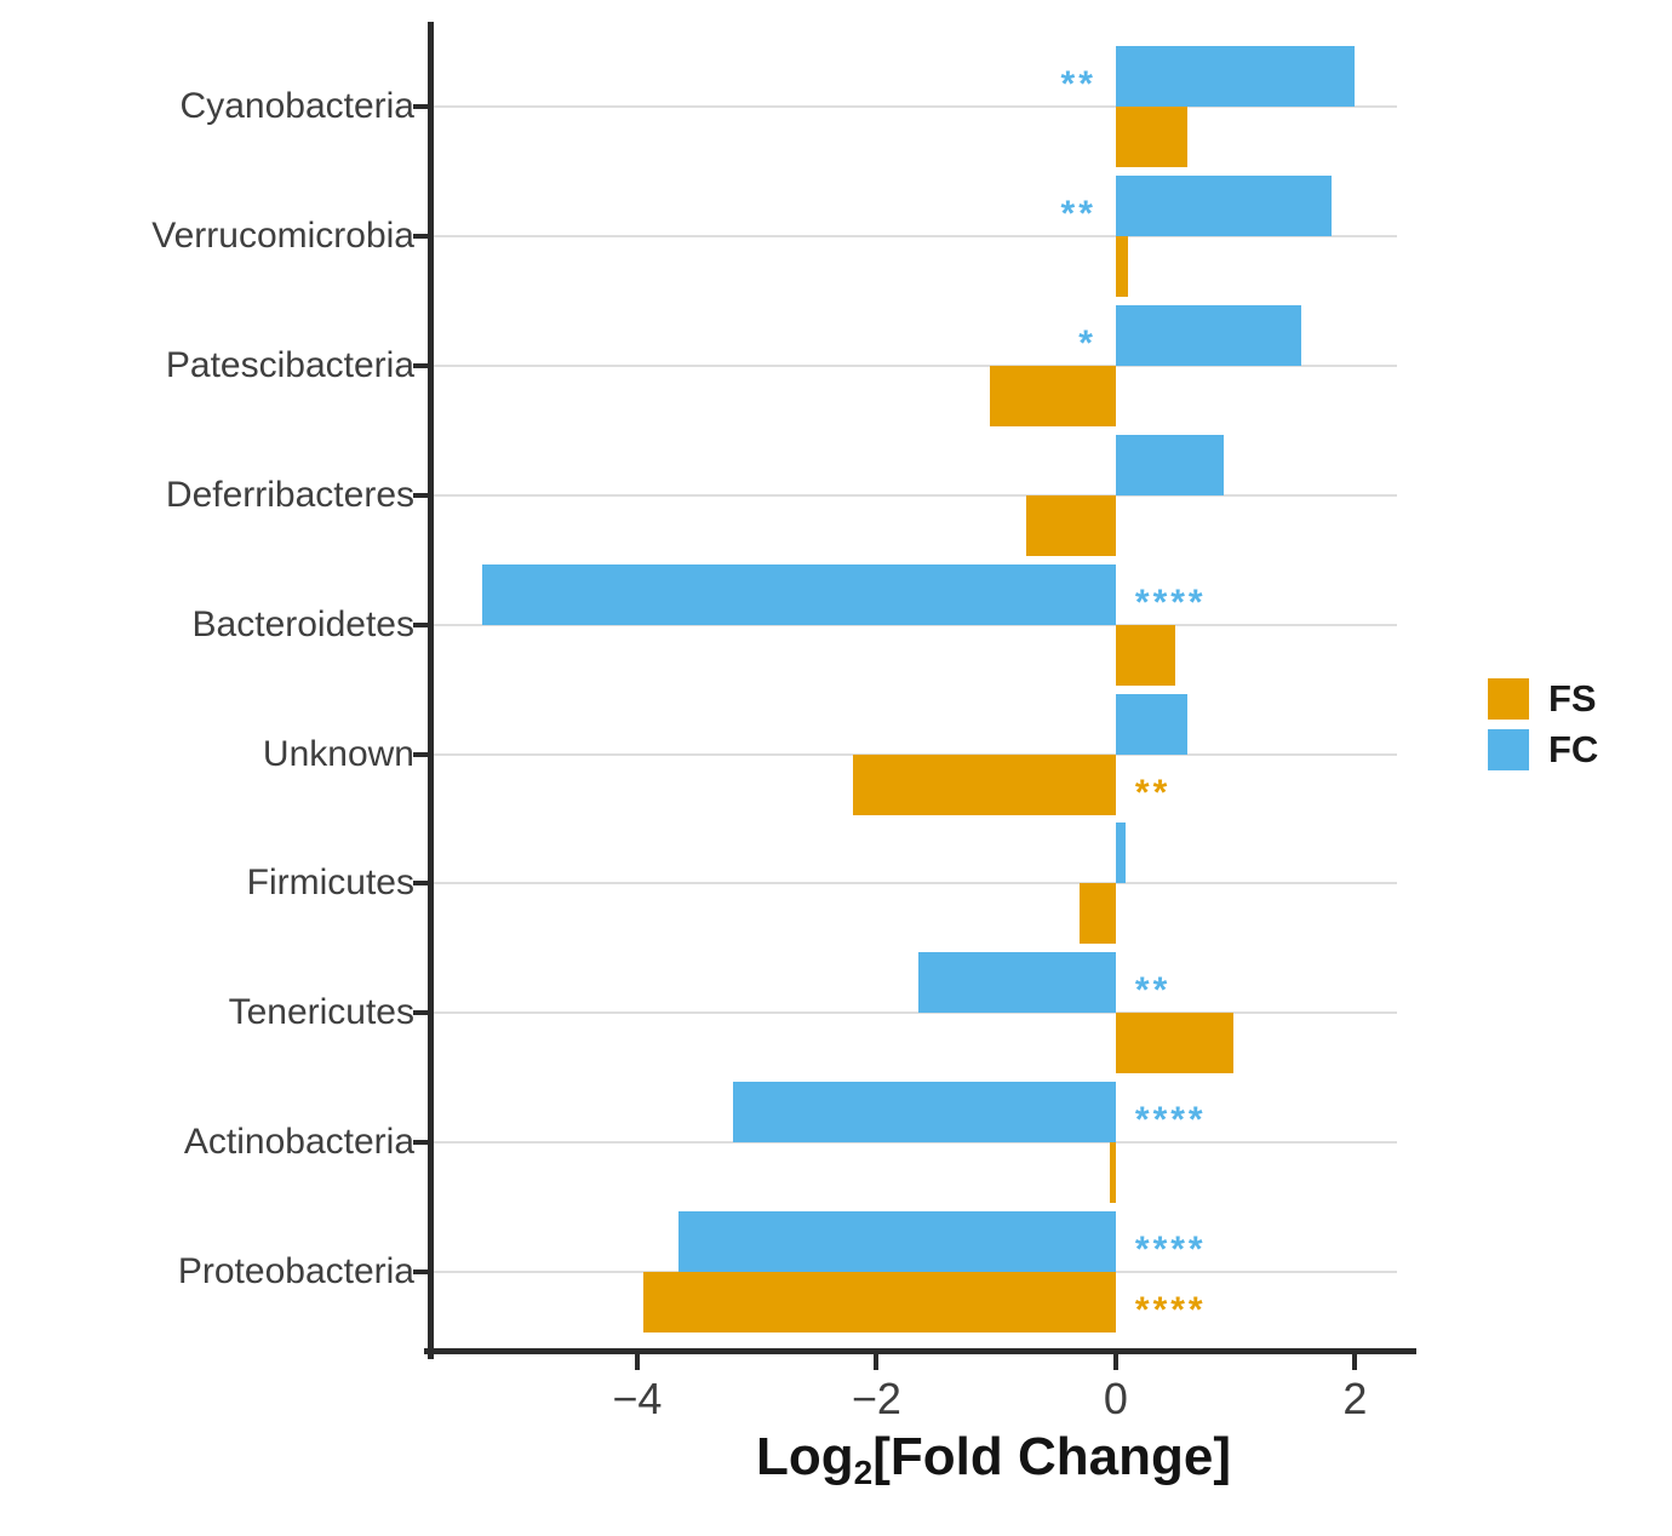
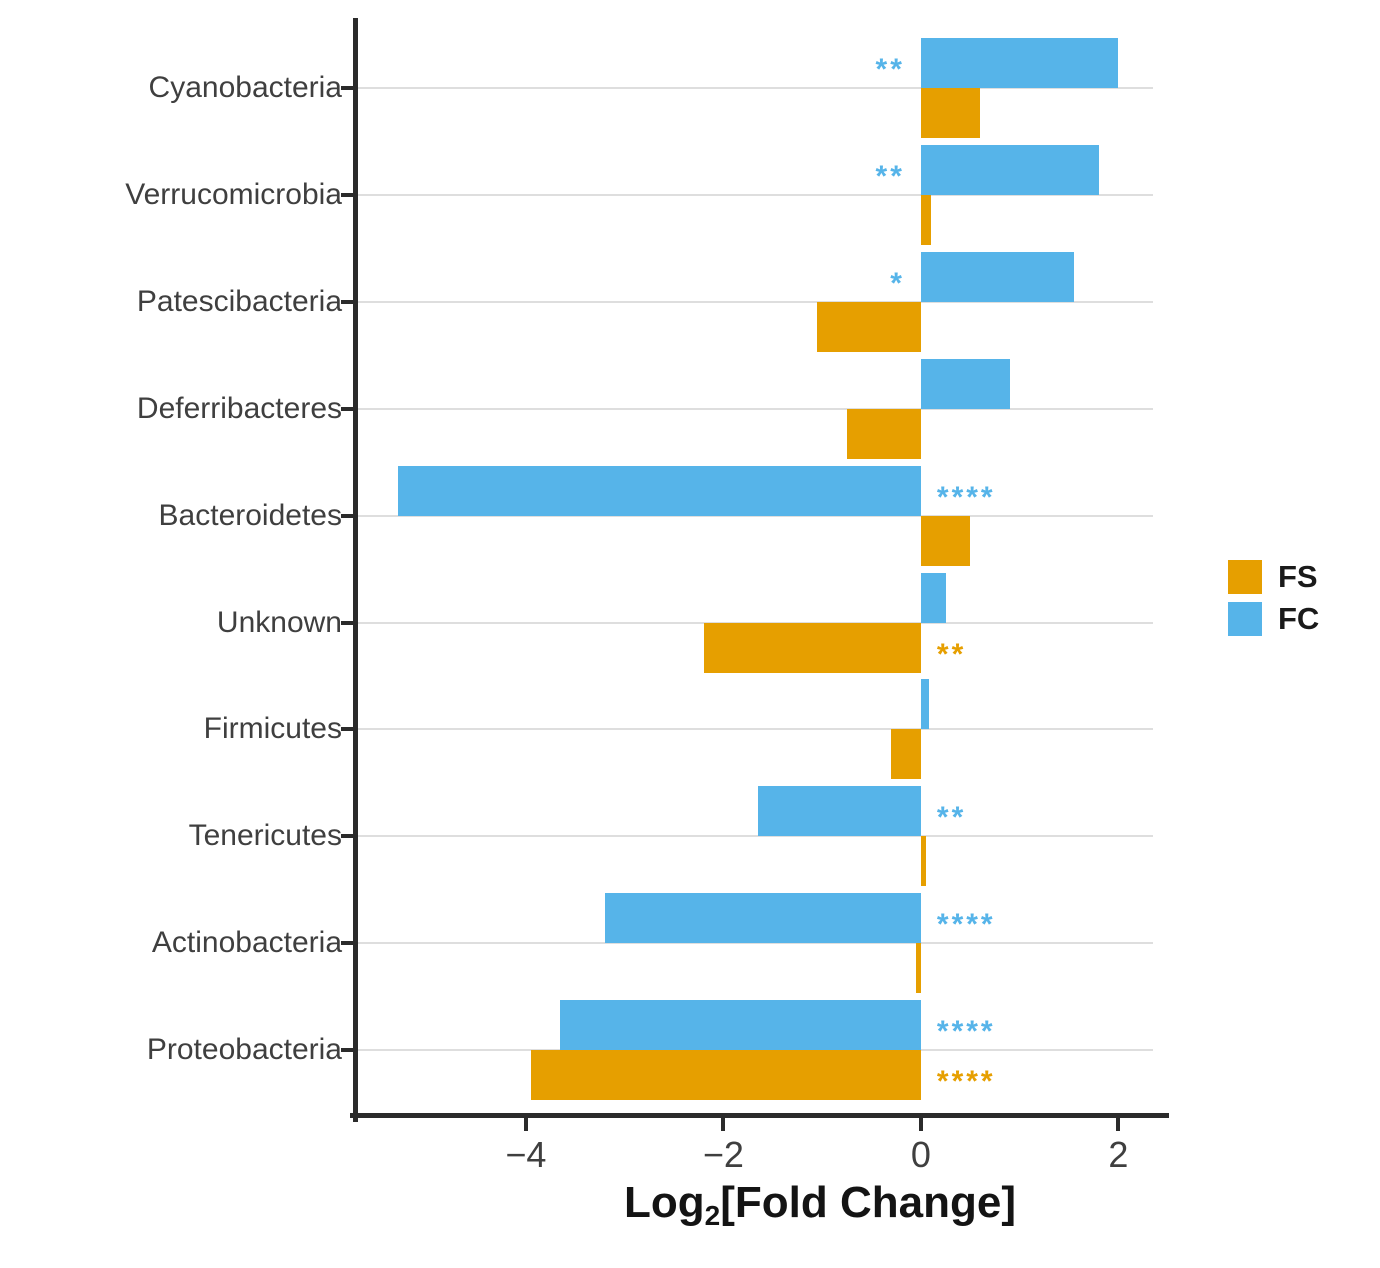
FC/Unknown: 0.60 -> 0.25
FS/Tenericutes: 0.98 -> 0.05
